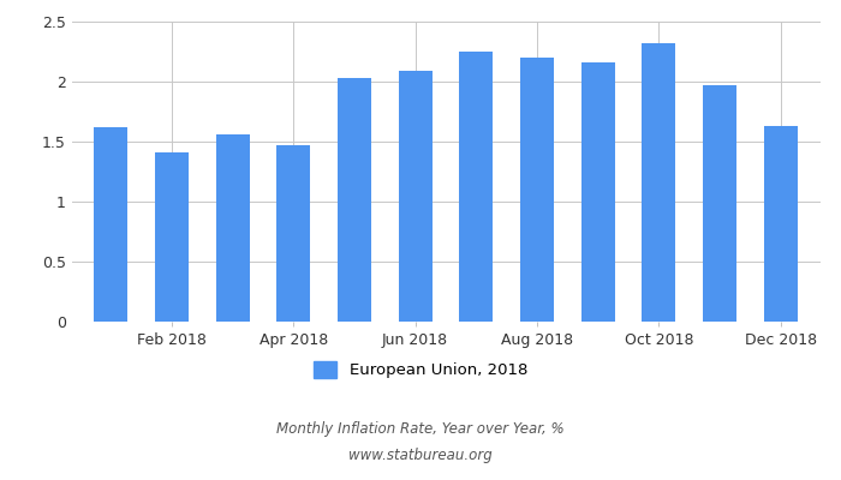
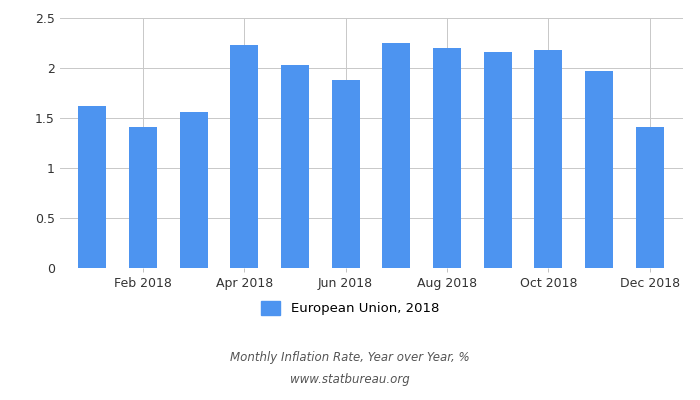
Apr 2018: 1.47 -> 2.23
Jun 2018: 2.09 -> 1.88
Oct 2018: 2.32 -> 2.18
Dec 2018: 1.63 -> 1.41
